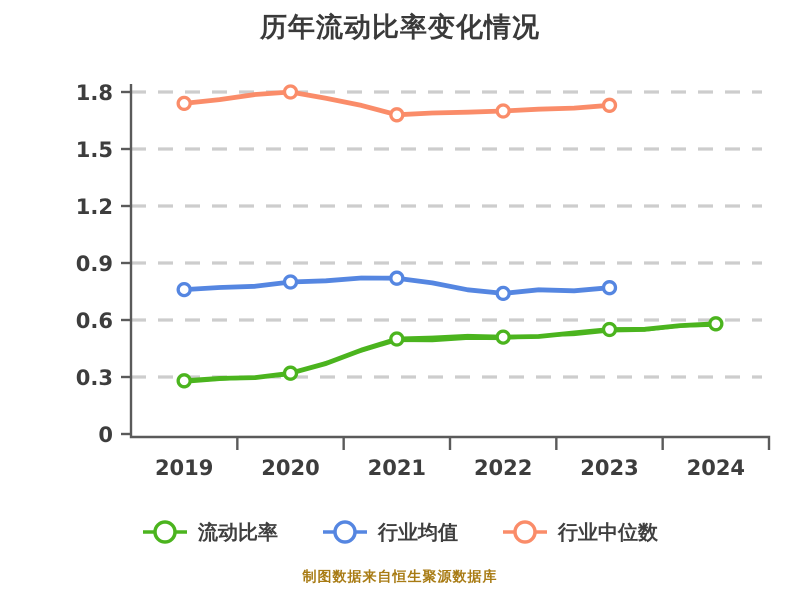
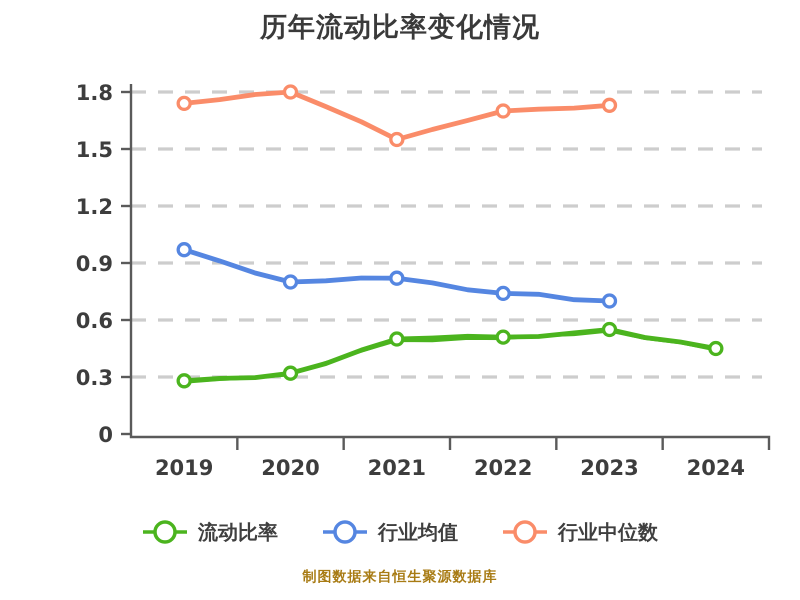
行业均值/2019: 0.76 -> 0.97
行业中位数/2021: 1.68 -> 1.55
行业均值/2023: 0.77 -> 0.70
流动比率/2024: 0.58 -> 0.45
